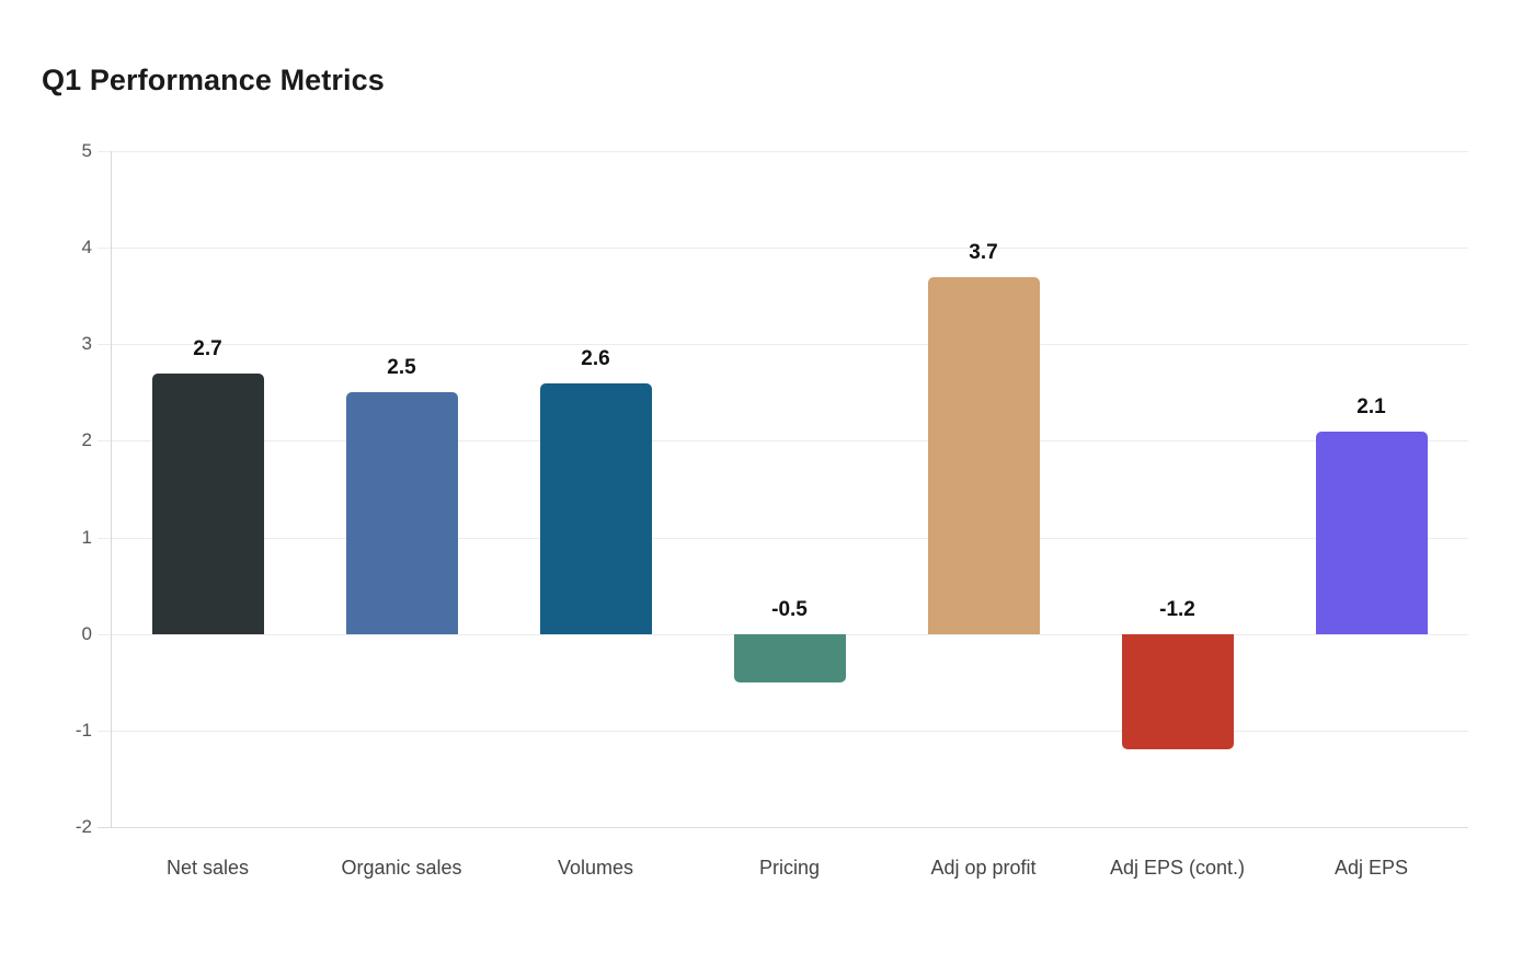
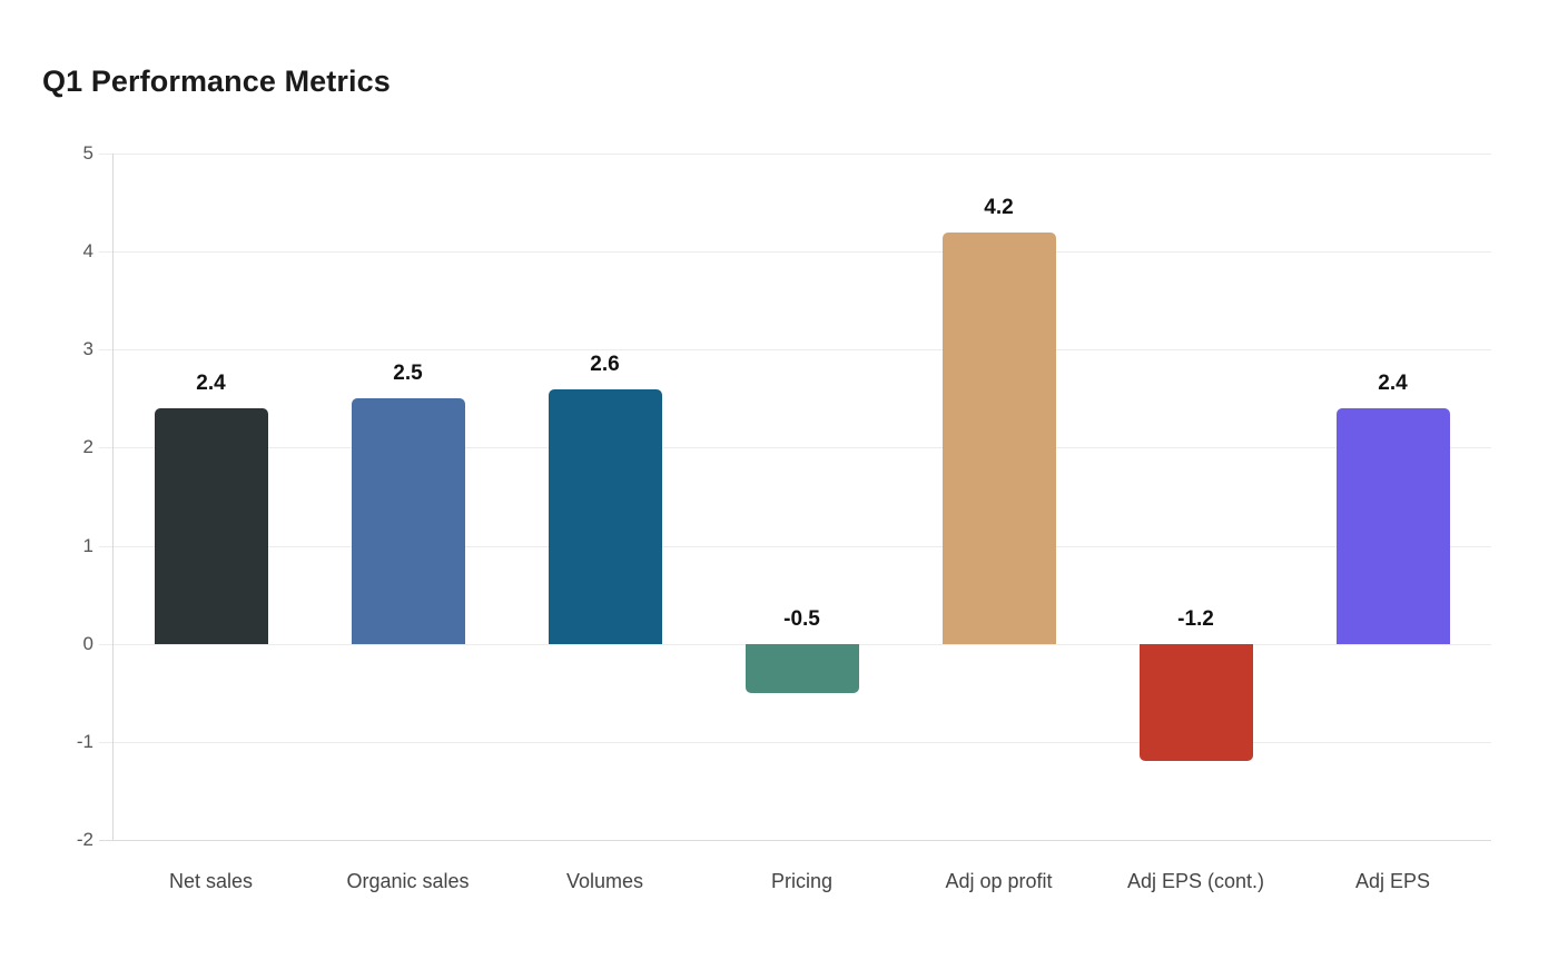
Net sales: 2.7 -> 2.4
Adj op profit: 3.7 -> 4.2
Adj EPS: 2.1 -> 2.4
